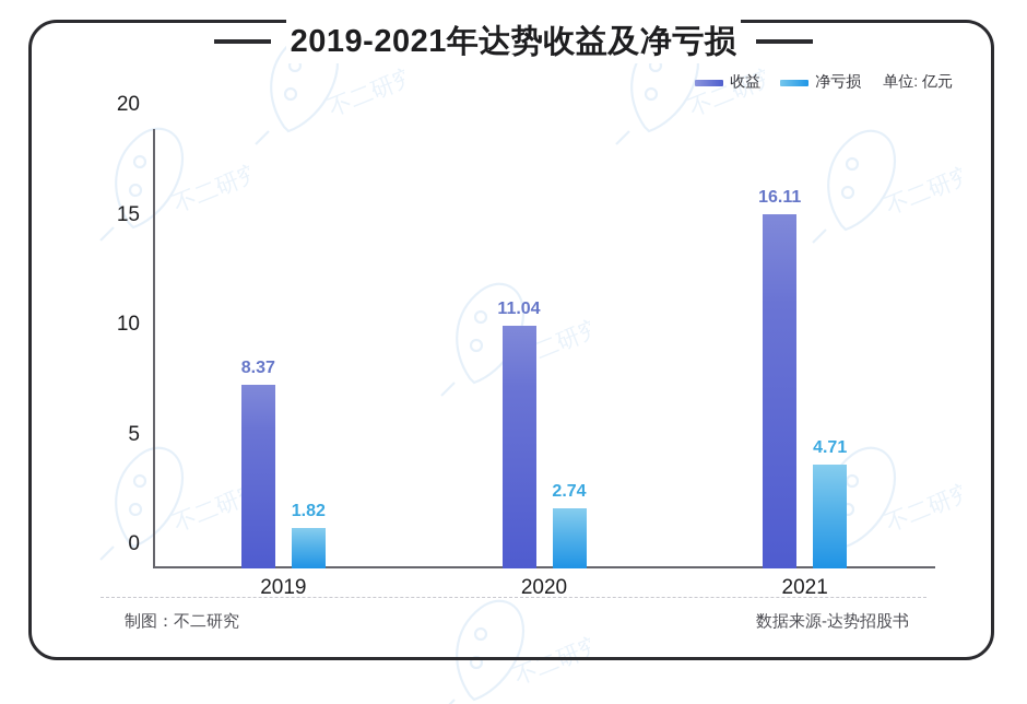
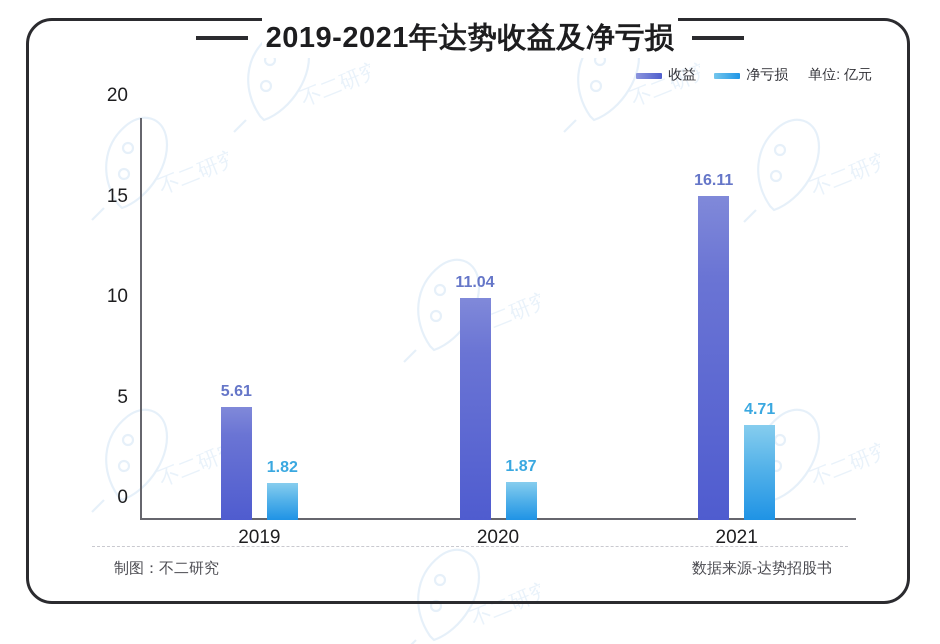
收益/2019: 8.37 -> 5.61
净亏损/2020: 2.74 -> 1.87
